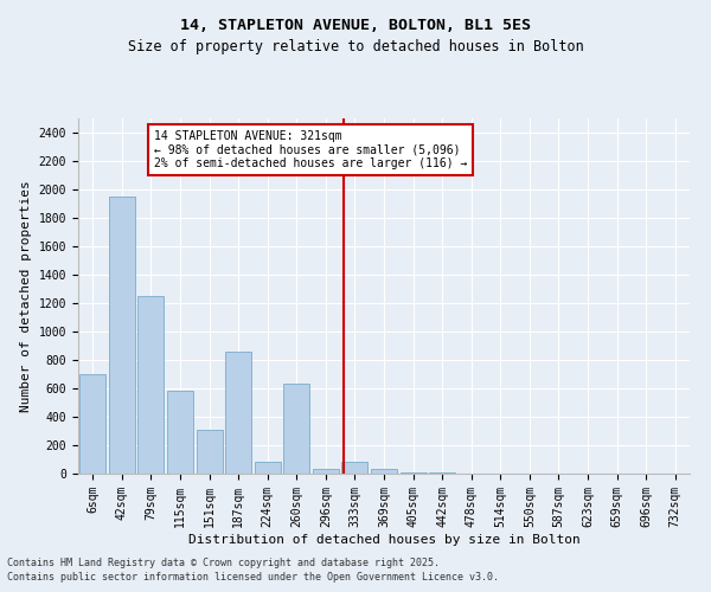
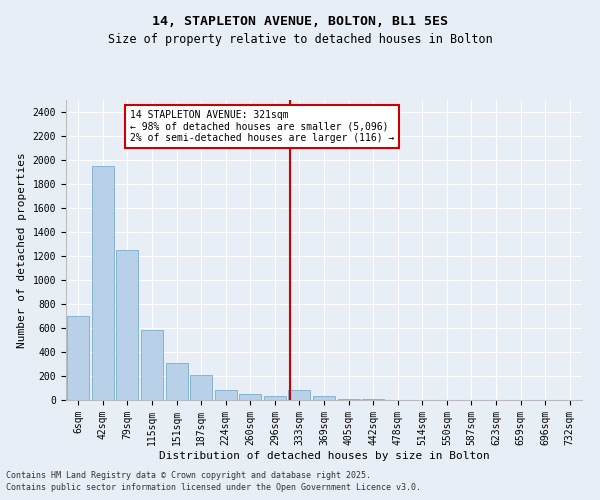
187sqm: 860 -> 200
260sqm: 630 -> 50
